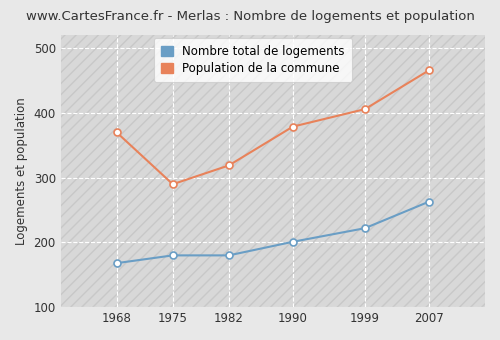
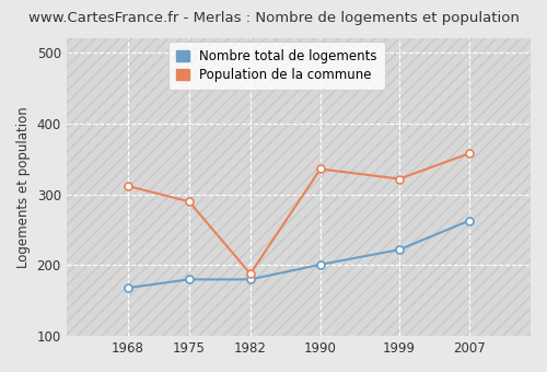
Population de la commune/1968: 370 -> 312
Population de la commune/1982: 319 -> 188
Population de la commune/1990: 379 -> 336
Population de la commune/1999: 406 -> 322
Population de la commune/2007: 466 -> 358
